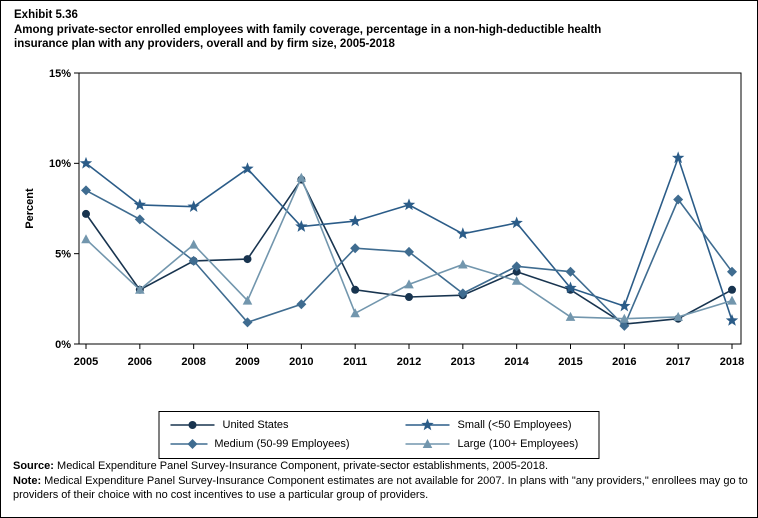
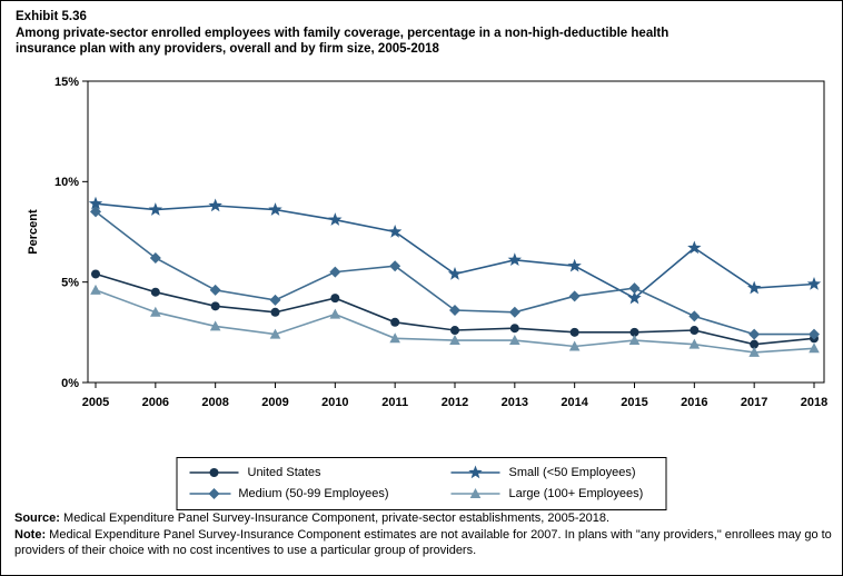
United States/2005: 7.2% -> 5.4%
Small (<50 Employees)/2005: 10.0% -> 8.9%
Large (100+ Employees)/2005: 5.8% -> 4.6%
United States/2006: 3.0% -> 4.5%
Small (<50 Employees)/2006: 7.7% -> 8.6%
Medium (50-99 Employees)/2006: 6.9% -> 6.2%
Large (100+ Employees)/2006: 3.0% -> 3.5%
United States/2008: 4.6% -> 3.8%
Small (<50 Employees)/2008: 7.6% -> 8.8%
Large (100+ Employees)/2008: 5.5% -> 2.8%
United States/2009: 4.7% -> 3.5%
Small (<50 Employees)/2009: 9.7% -> 8.6%
Medium (50-99 Employees)/2009: 1.2% -> 4.1%
United States/2010: 9.1% -> 4.2%
Small (<50 Employees)/2010: 6.5% -> 8.1%
Medium (50-99 Employees)/2010: 2.2% -> 5.5%
Large (100+ Employees)/2010: 9.2% -> 3.4%
Small (<50 Employees)/2011: 6.8% -> 7.5%
Medium (50-99 Employees)/2011: 5.3% -> 5.8%
Large (100+ Employees)/2011: 1.7% -> 2.2%
Small (<50 Employees)/2012: 7.7% -> 5.4%
Medium (50-99 Employees)/2012: 5.1% -> 3.6%
Large (100+ Employees)/2012: 3.3% -> 2.1%
Medium (50-99 Employees)/2013: 2.8% -> 3.5%
Large (100+ Employees)/2013: 4.4% -> 2.1%
United States/2014: 4.0% -> 2.5%
Small (<50 Employees)/2014: 6.7% -> 5.8%
Large (100+ Employees)/2014: 3.5% -> 1.8%
United States/2015: 3.0% -> 2.5%
Small (<50 Employees)/2015: 3.1% -> 4.2%
Medium (50-99 Employees)/2015: 4.0% -> 4.7%
Large (100+ Employees)/2015: 1.5% -> 2.1%
United States/2016: 1.1% -> 2.6%
Small (<50 Employees)/2016: 2.1% -> 6.7%
Medium (50-99 Employees)/2016: 1.0% -> 3.3%
Large (100+ Employees)/2016: 1.4% -> 1.9%
United States/2017: 1.4% -> 1.9%
Small (<50 Employees)/2017: 10.3% -> 4.7%
Medium (50-99 Employees)/2017: 8.0% -> 2.4%
United States/2018: 3.0% -> 2.2%
Small (<50 Employees)/2018: 1.3% -> 4.9%
Medium (50-99 Employees)/2018: 4.0% -> 2.4%
Large (100+ Employees)/2018: 2.4% -> 1.7%
